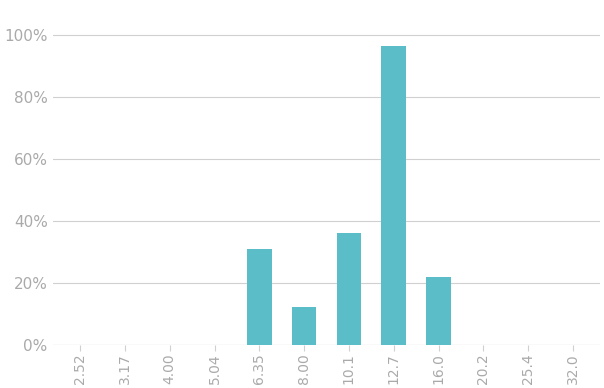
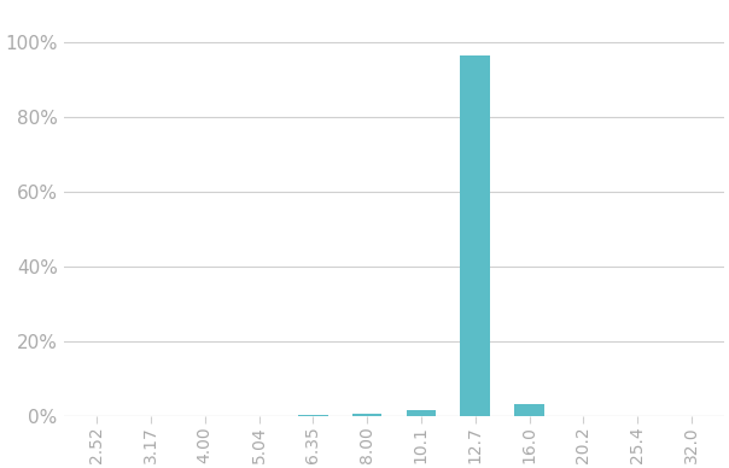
6.35: 31.0% -> 0.3%
8.00: 12.0% -> 0.5%
10.1: 36.0% -> 1.5%
16.0: 22.0% -> 3.2%
